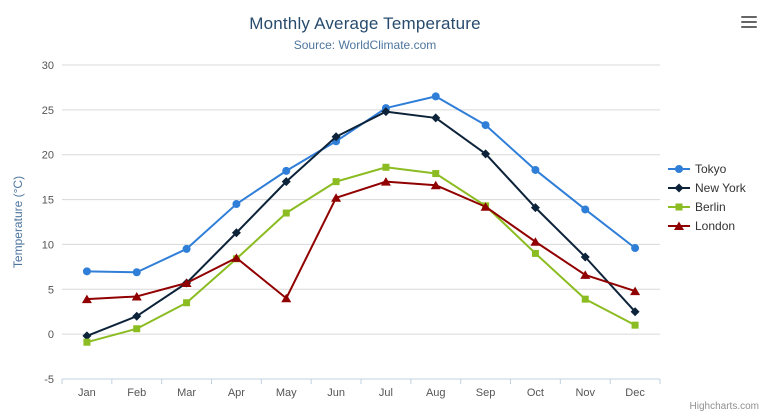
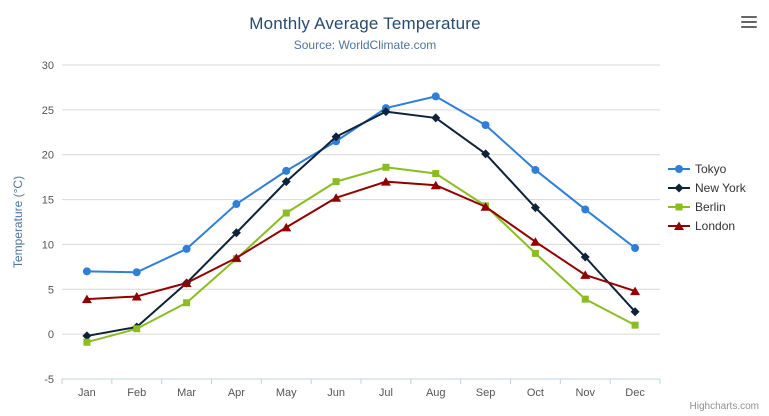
New York/Feb: 2 -> 1
London/May: 4 -> 12
